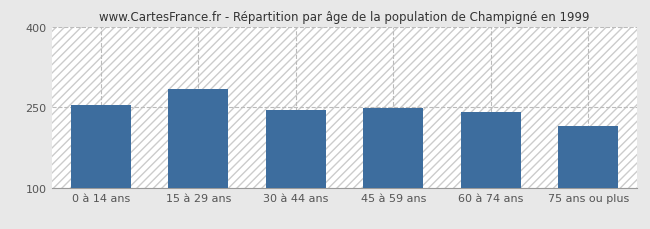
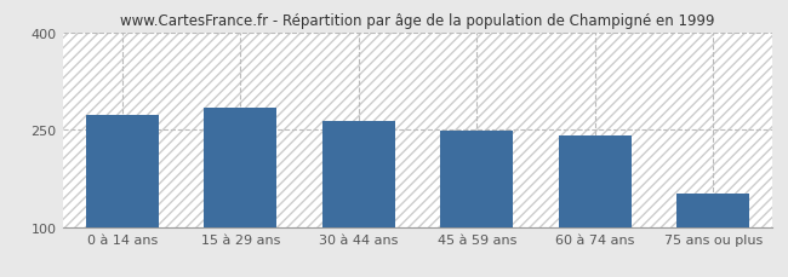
0 à 14 ans: 254 -> 272
30 à 44 ans: 244 -> 263
75 ans ou plus: 214 -> 152
